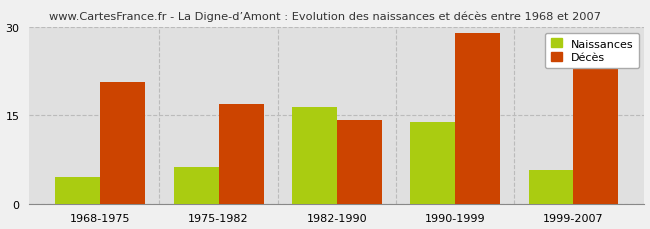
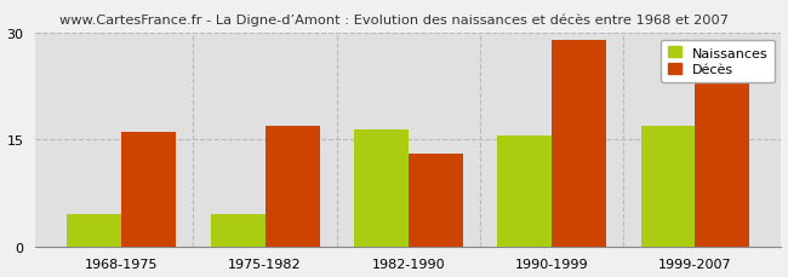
Décès/1968-1975: 20.6 -> 16.0
Naissances/1975-1982: 6.2 -> 4.5
Décès/1982-1990: 14.2 -> 13.0
Naissances/1990-1999: 13.8 -> 15.5
Naissances/1999-2007: 5.8 -> 17.0
